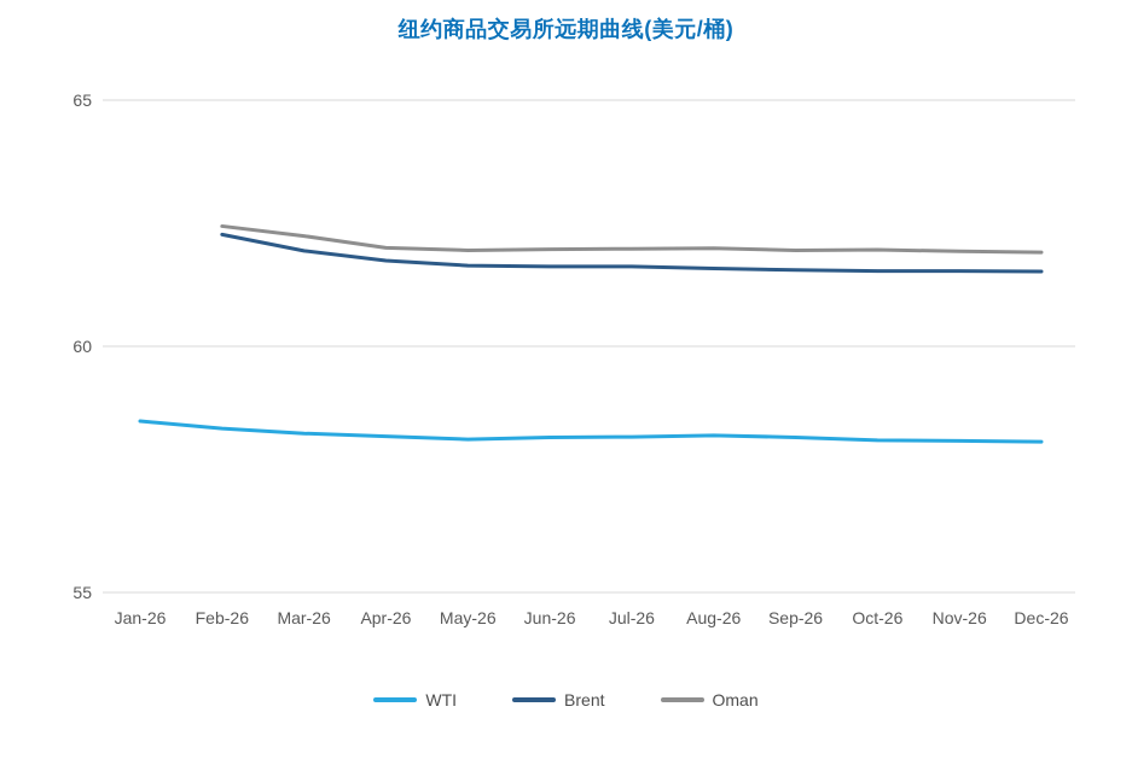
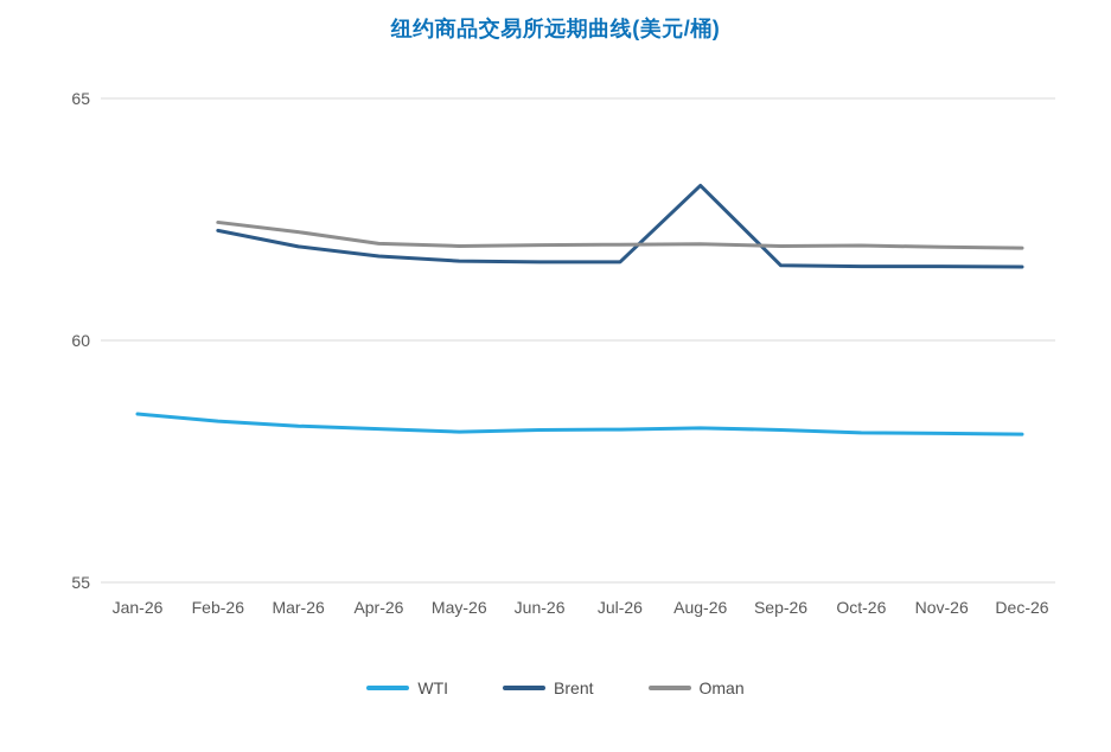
Brent/Aug-26: 61.6 -> 63.2
